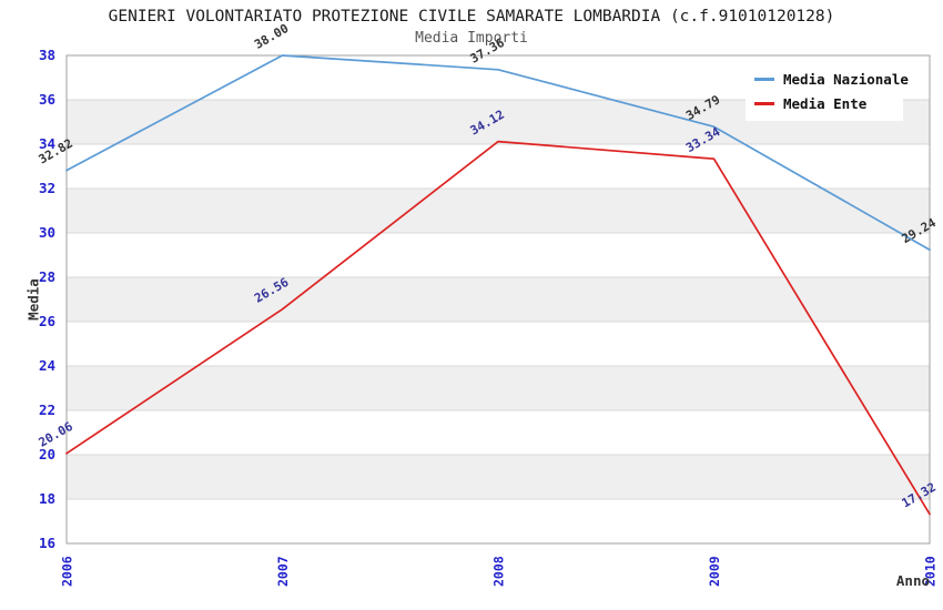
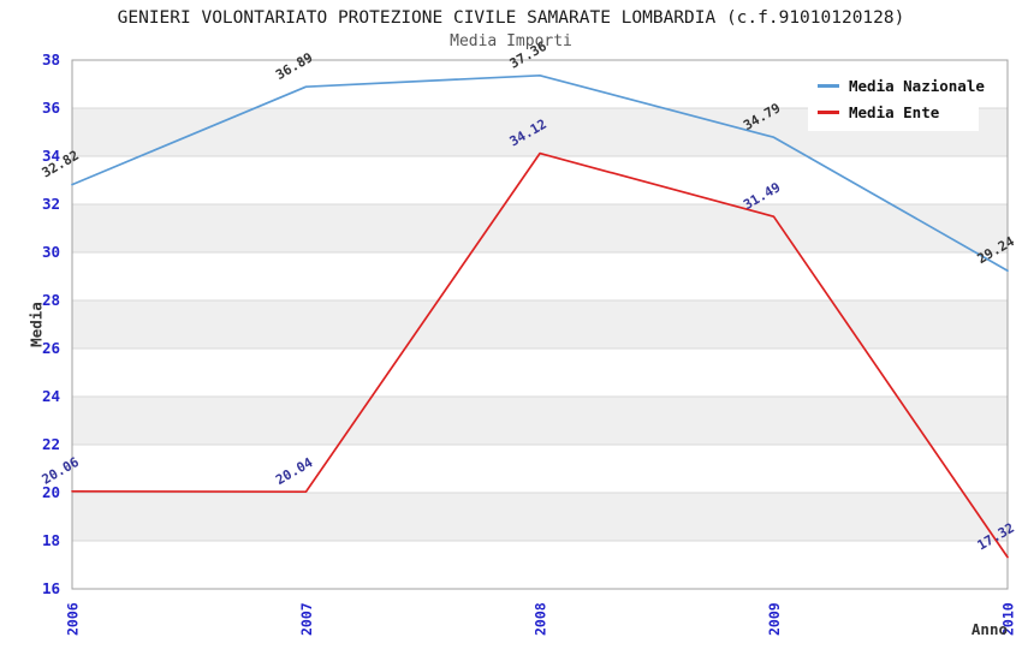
Media Nazionale/2007: 38.00 -> 36.89
Media Ente/2007: 26.56 -> 20.04
Media Ente/2009: 33.34 -> 31.49
